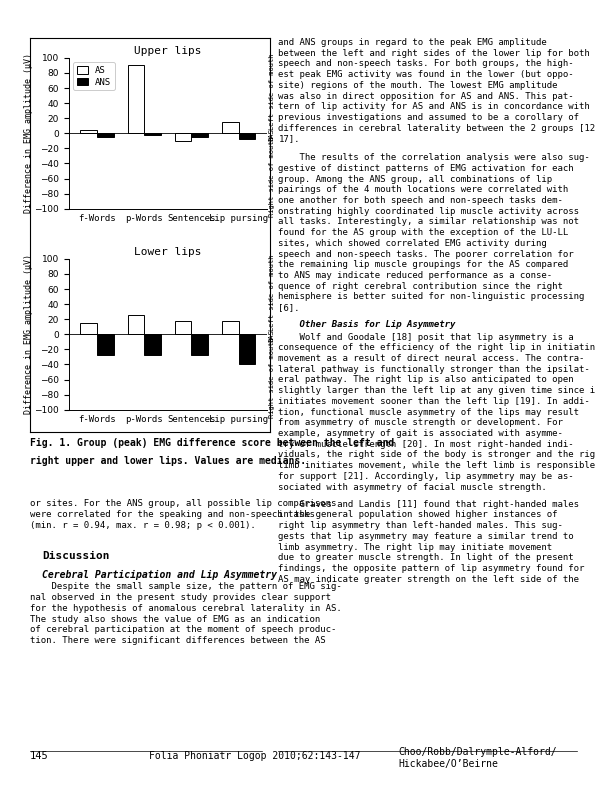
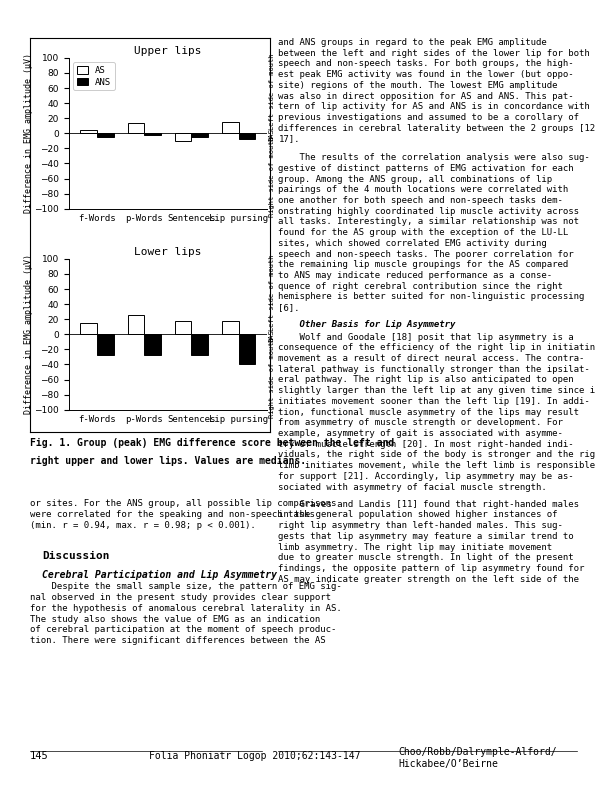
Upper lips/AS/p-Words: 90 -> 13
